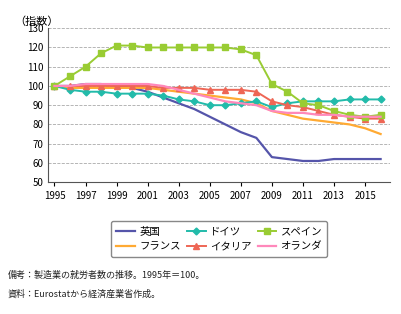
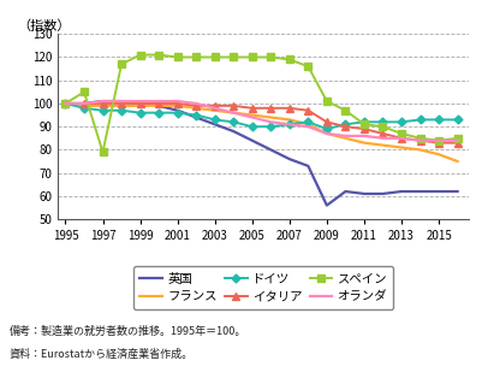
スペイン/1997: 110 -> 79
英国/2009: 63 -> 56
